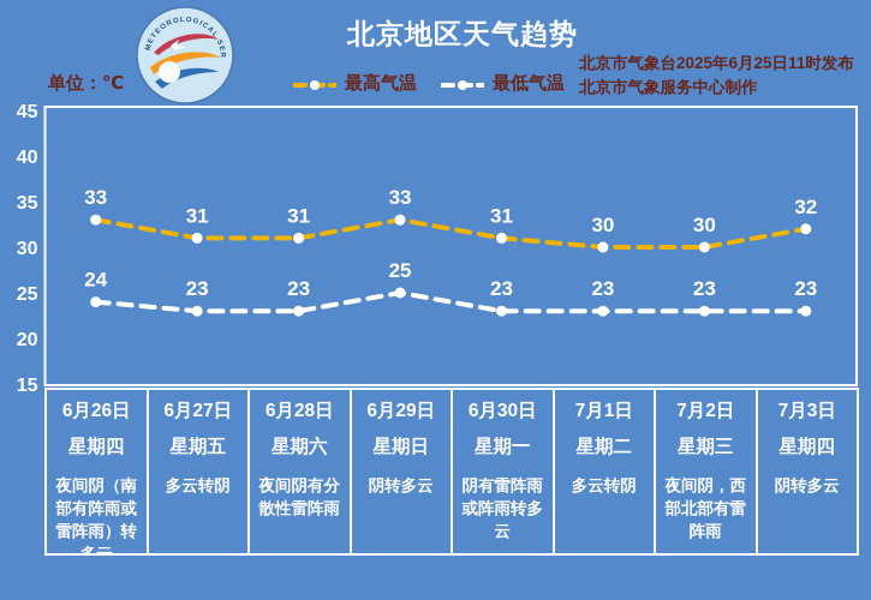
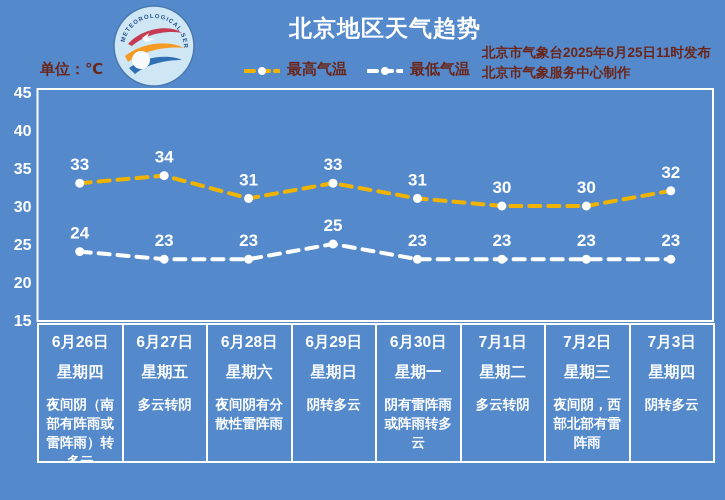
最高气温/6月27日: 31 -> 34
